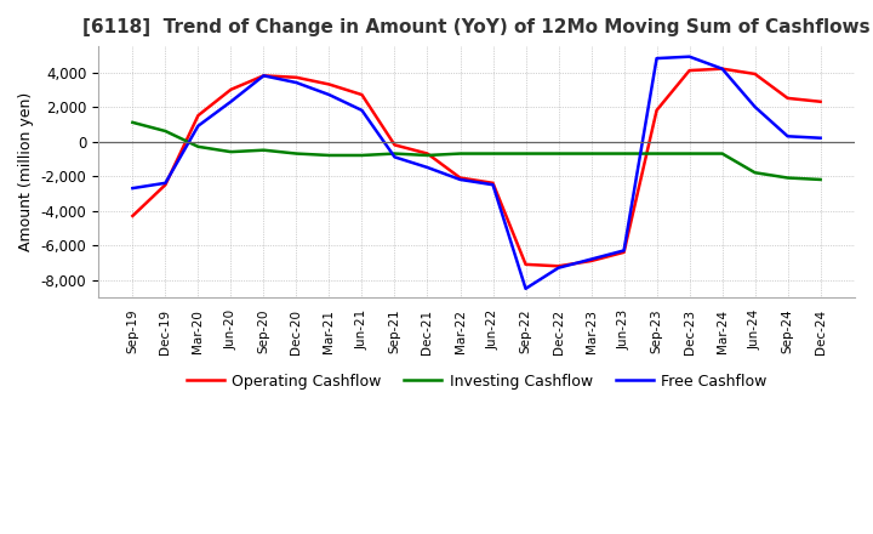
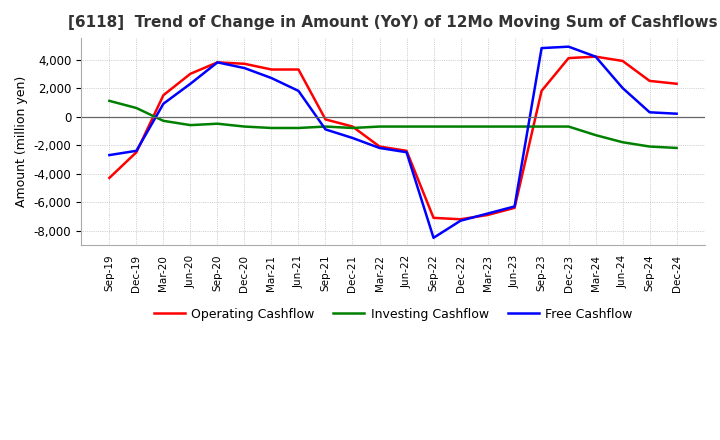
Operating Cashflow/Jun-21: 2,700 -> 3,300
Investing Cashflow/Mar-24: -700 -> -1,300
